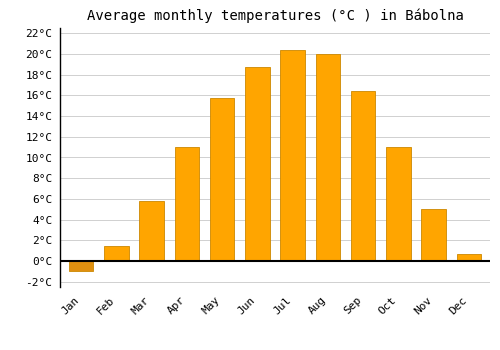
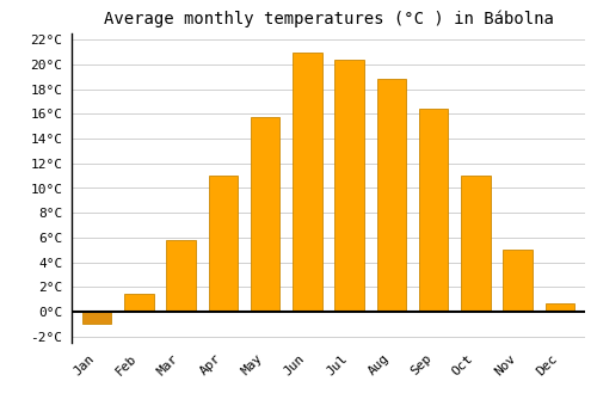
Jun: 18.7°C -> 21.0°C
Aug: 20.0°C -> 18.8°C
